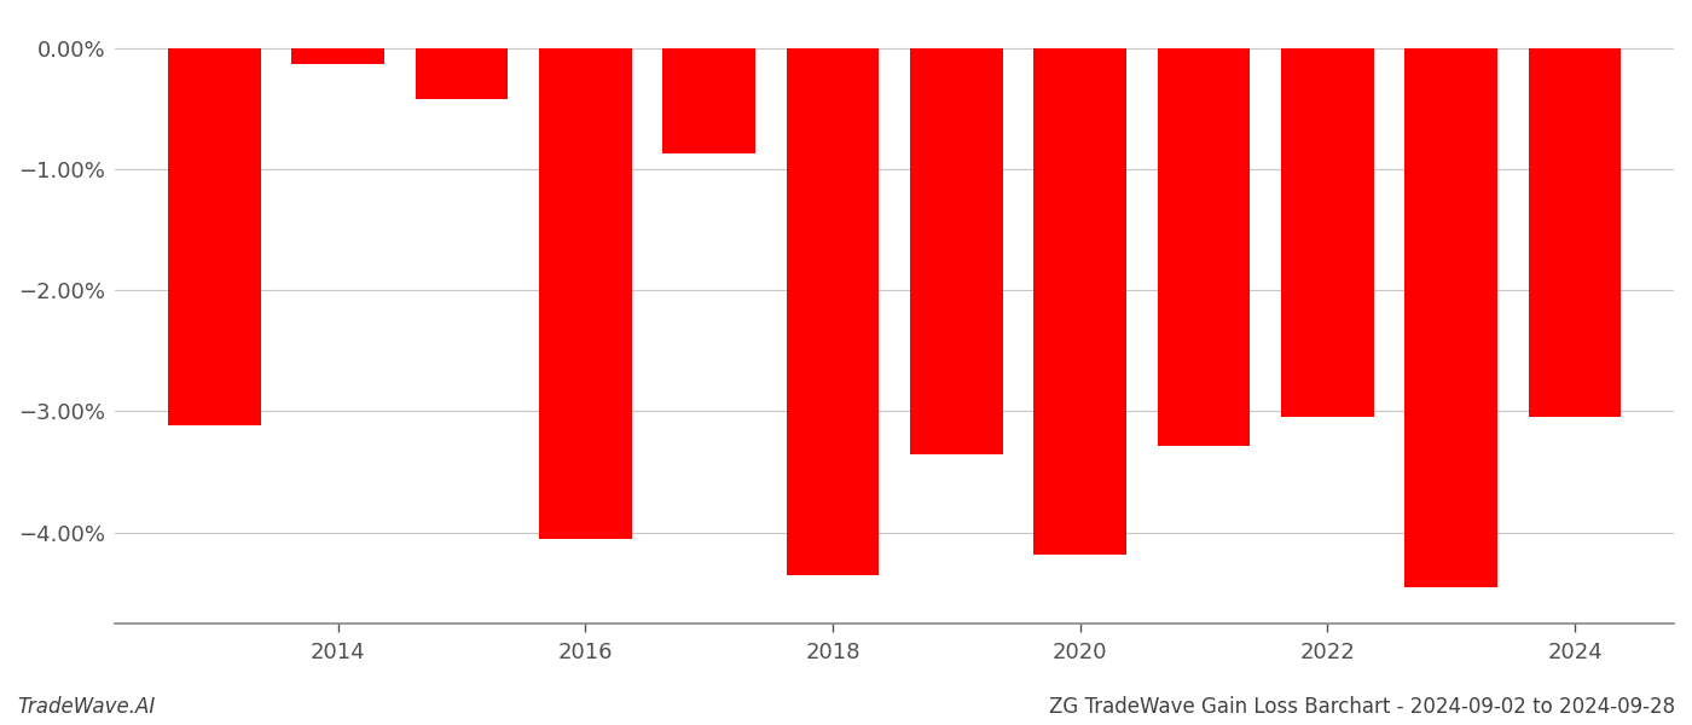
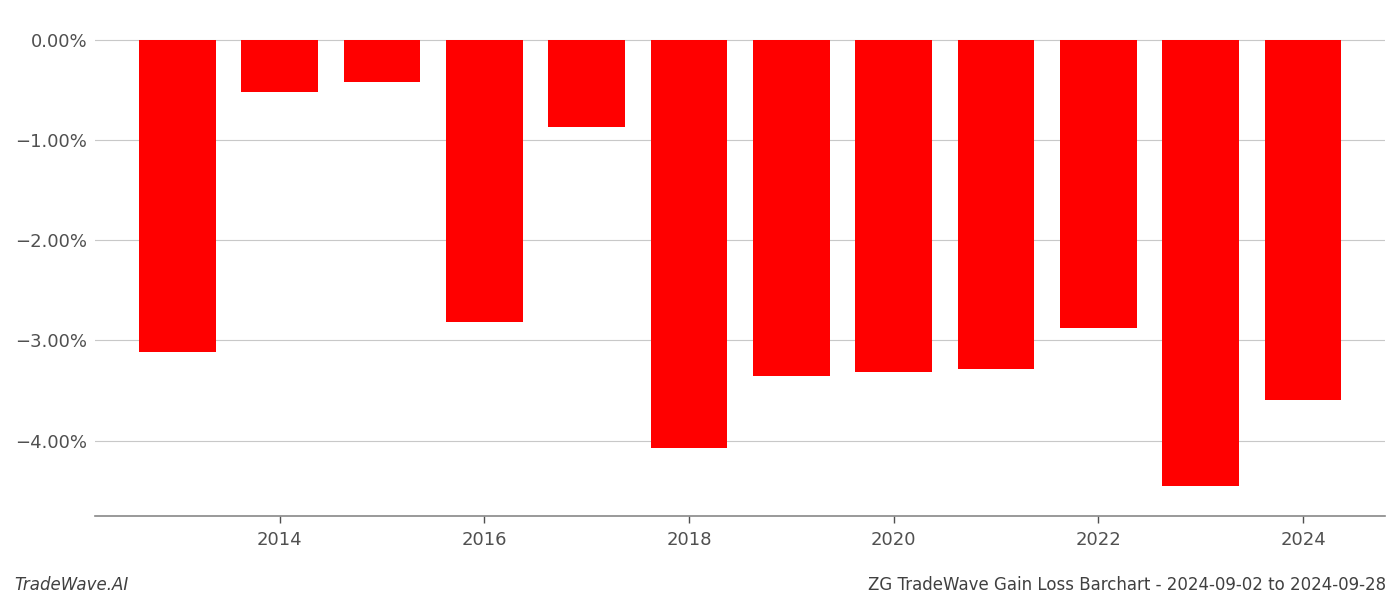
2014: -0.13% -> -0.52%
2016: -4.05% -> -2.82%
2018: -4.35% -> -4.07%
2020: -4.18% -> -3.31%
2022: -3.05% -> -2.88%
2024: -3.05% -> -3.59%
